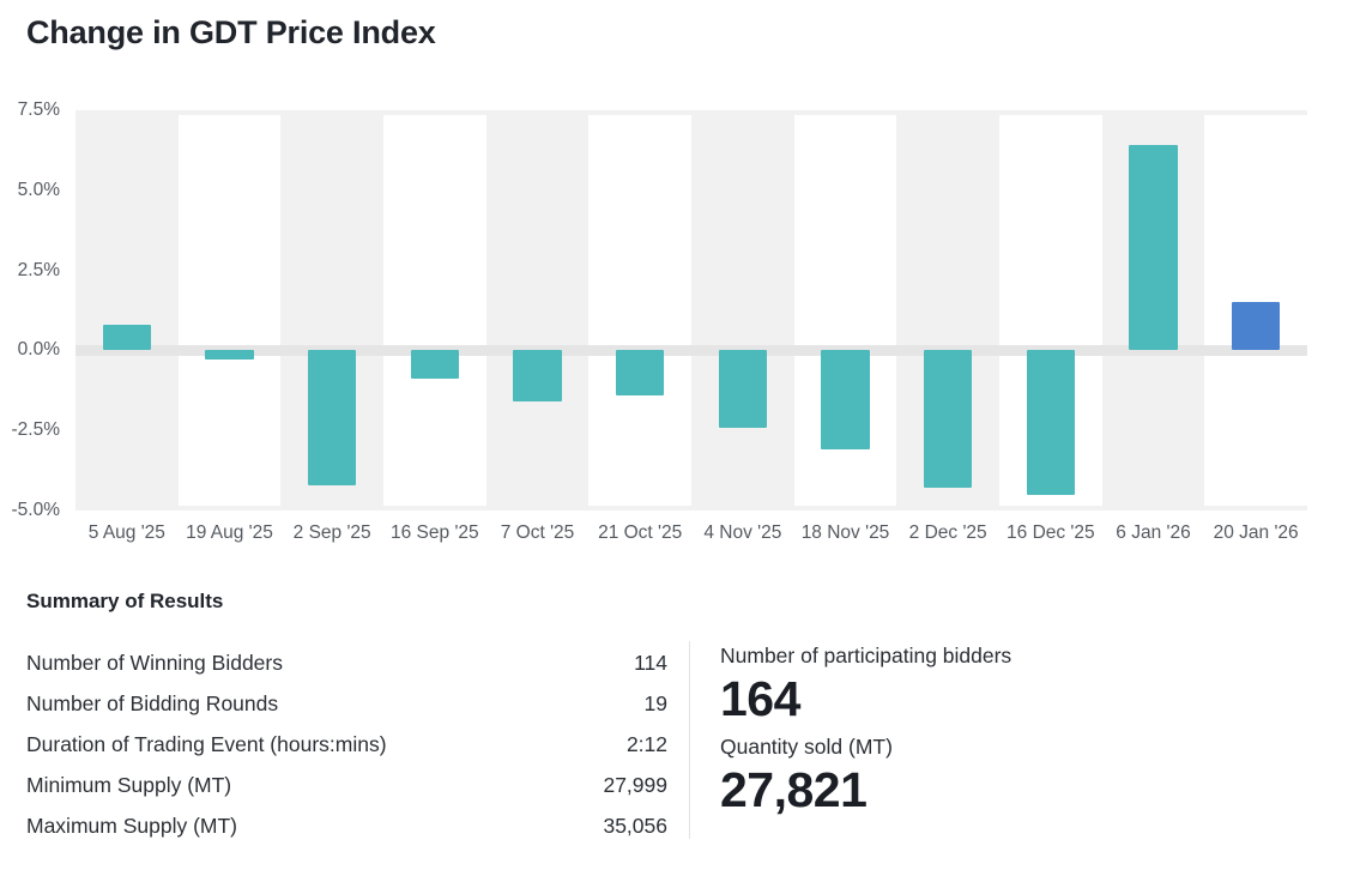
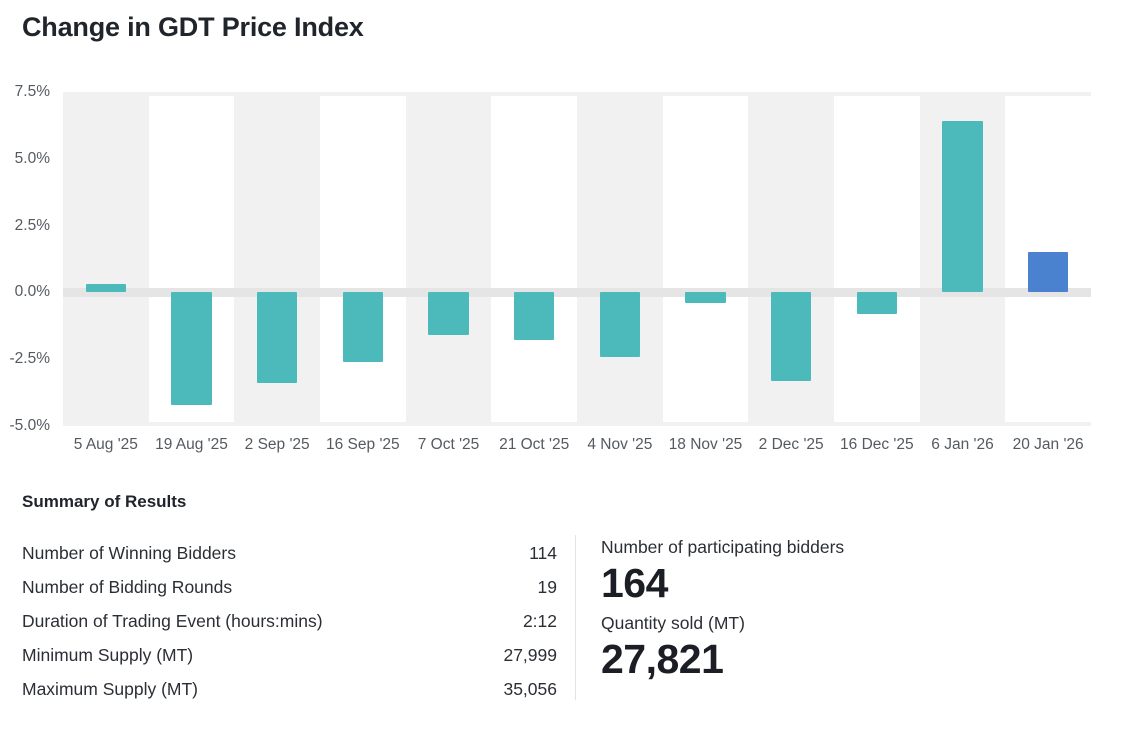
5 Aug '25: 0.8% -> 0.3%
19 Aug '25: -0.3% -> -4.2%
2 Sep '25: -4.2% -> -3.4%
16 Sep '25: -0.9% -> -2.6%
21 Oct '25: -1.4% -> -1.8%
18 Nov '25: -3.1% -> -0.4%
2 Dec '25: -4.3% -> -3.3%
16 Dec '25: -4.5% -> -0.8%
